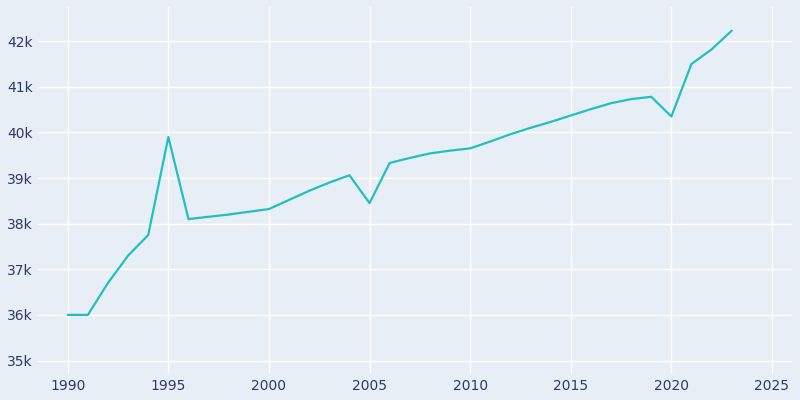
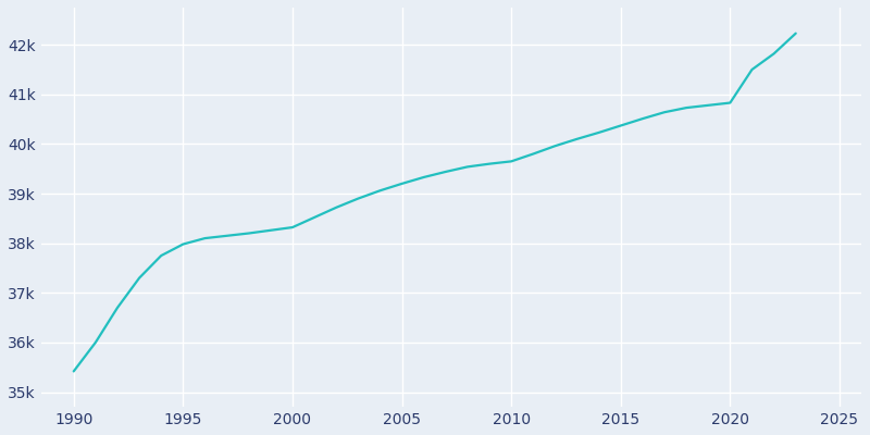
1990: 36.00k -> 35.42k
1995: 39.90k -> 37.98k
2005: 38.45k -> 39.20k
2020: 40.35k -> 40.83k
